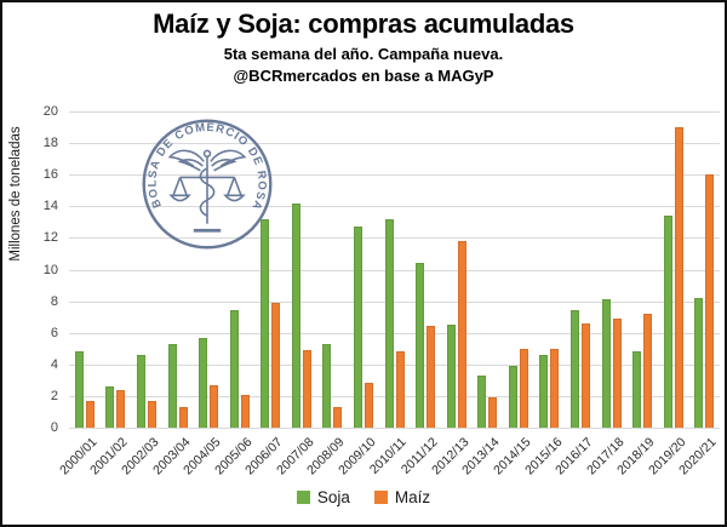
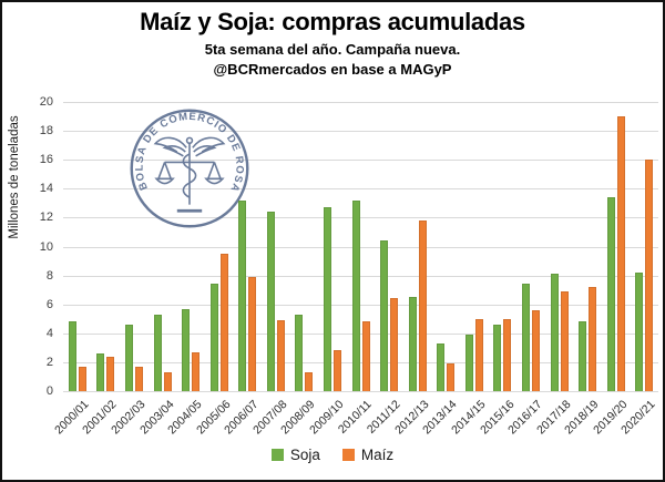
Maíz/2005/06: 2.1 -> 9.5
Soja/2007/08: 14.2 -> 12.4
Maíz/2016/17: 6.6 -> 5.6
